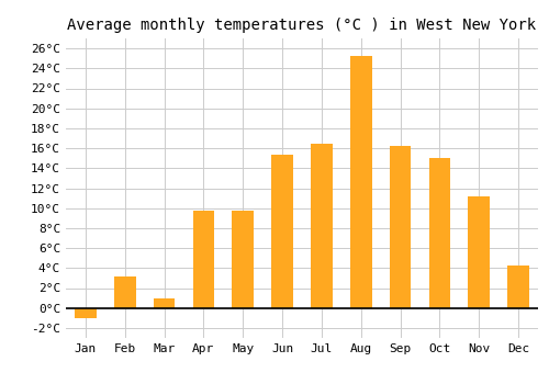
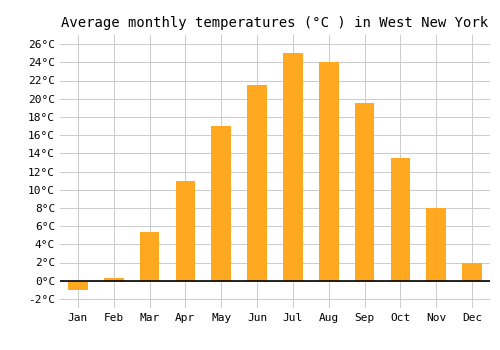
Feb: 3.2°C -> 0.3°C
Mar: 1.0°C -> 5.3°C
Apr: 9.8°C -> 11.0°C
May: 9.8°C -> 17.0°C
Jun: 15.4°C -> 21.5°C
Jul: 16.4°C -> 25.0°C
Aug: 25.2°C -> 24.0°C
Sep: 16.2°C -> 19.5°C
Oct: 15.0°C -> 13.5°C
Nov: 11.2°C -> 8.0°C
Dec: 4.2°C -> 2.0°C
